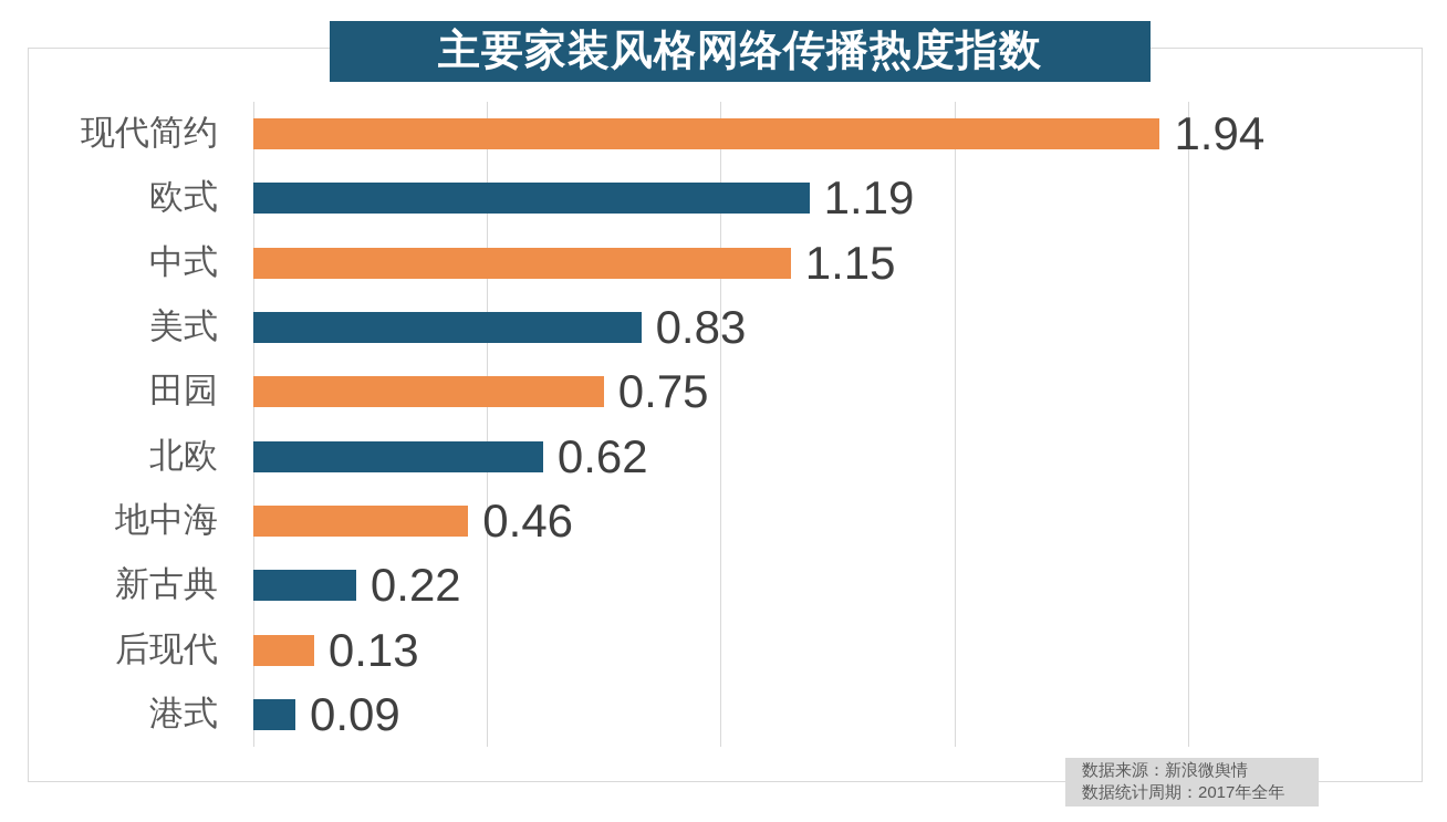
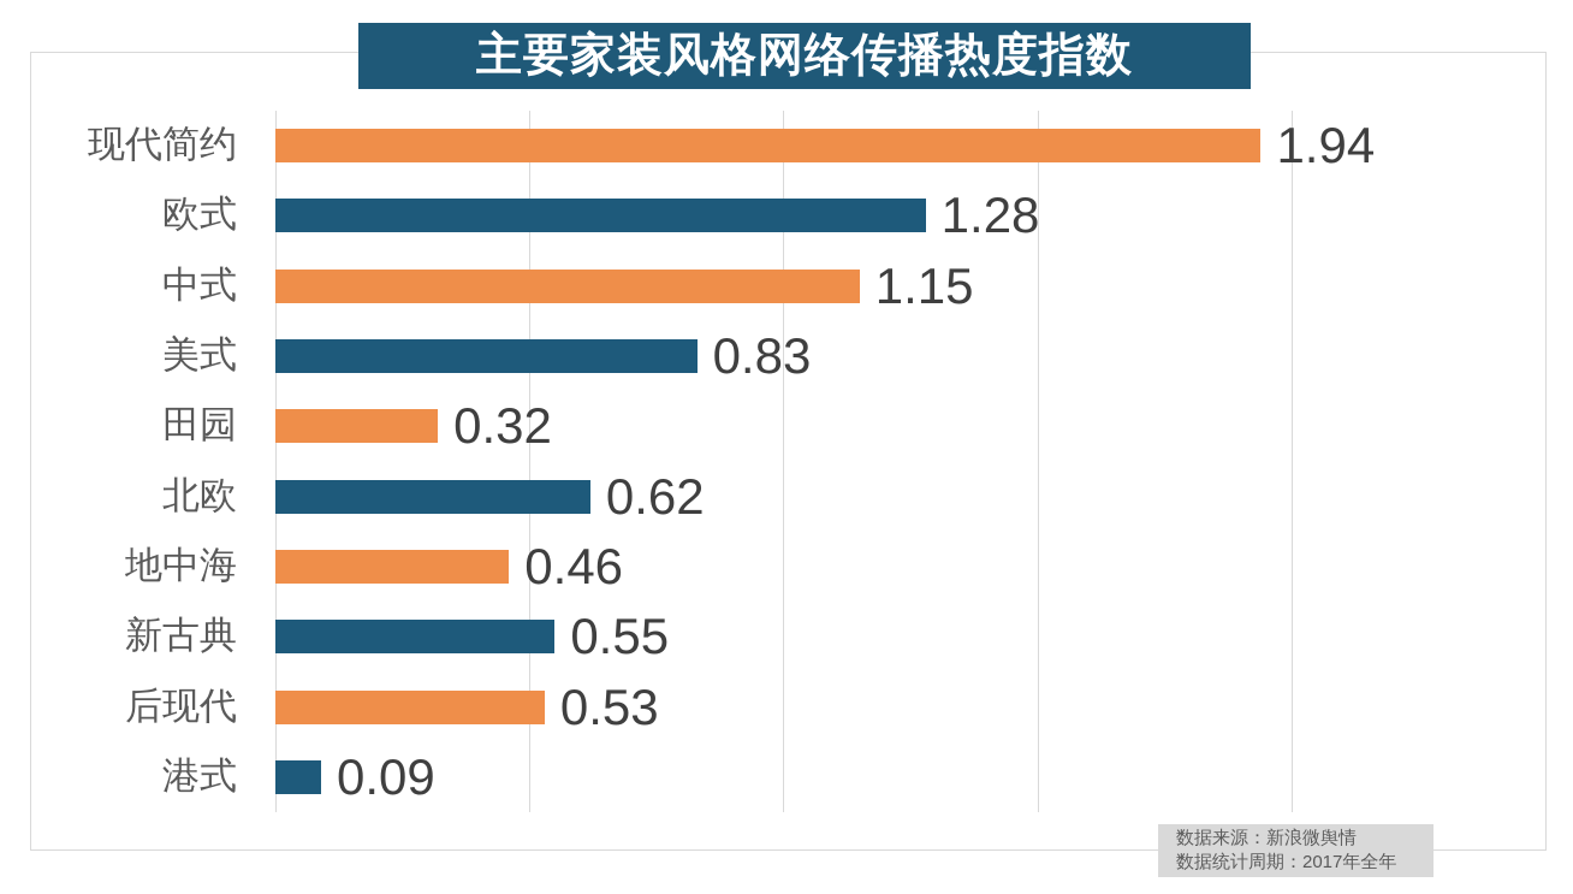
欧式: 1.19 -> 1.28
田园: 0.75 -> 0.32
新古典: 0.22 -> 0.55
后现代: 0.13 -> 0.53
